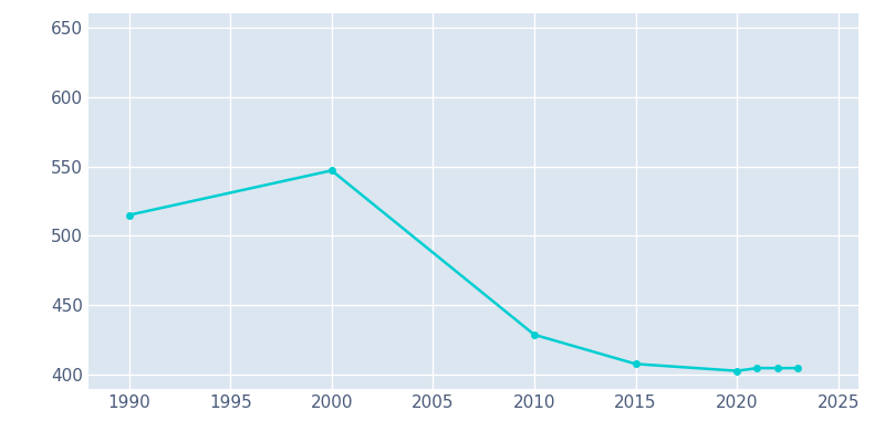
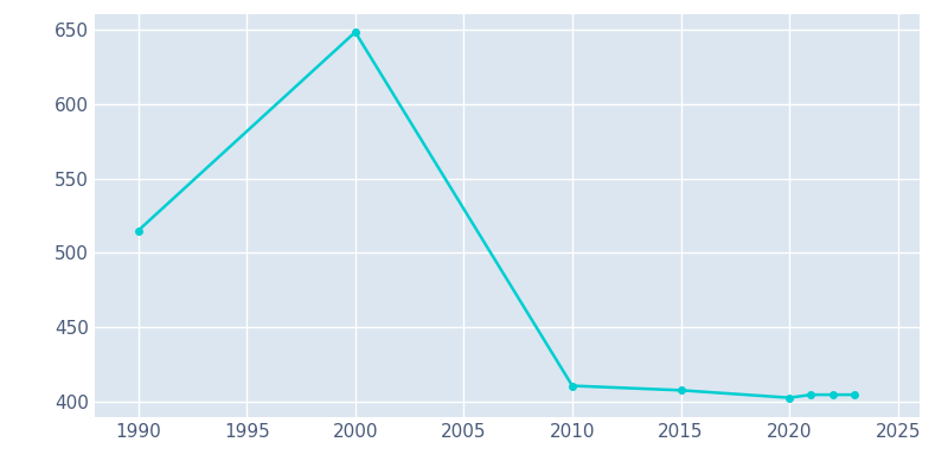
2000: 547 -> 648
2010: 429 -> 411
